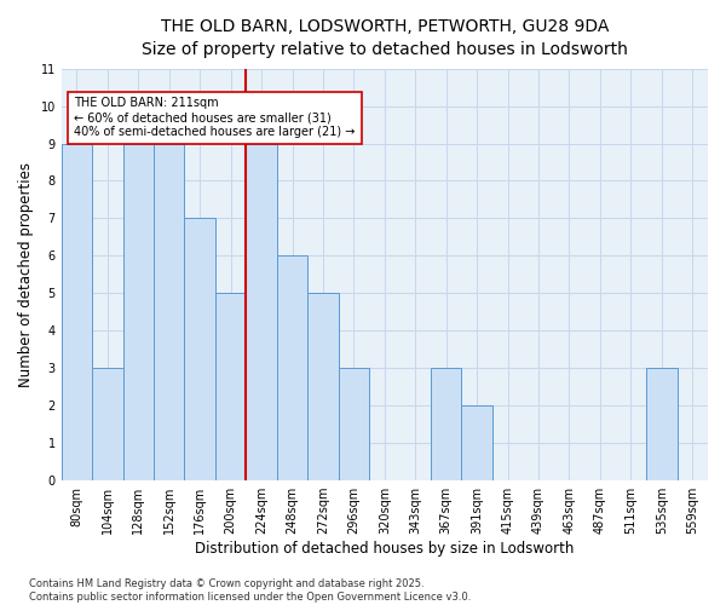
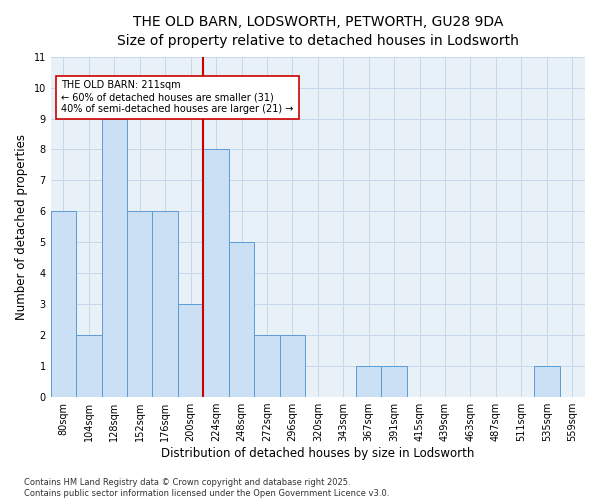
80sqm: 9 -> 6
104sqm: 3 -> 2
152sqm: 9 -> 6
176sqm: 7 -> 6
200sqm: 5 -> 3
224sqm: 9 -> 8
248sqm: 6 -> 5
272sqm: 5 -> 2
296sqm: 3 -> 2
367sqm: 3 -> 1
391sqm: 2 -> 1
535sqm: 3 -> 1
